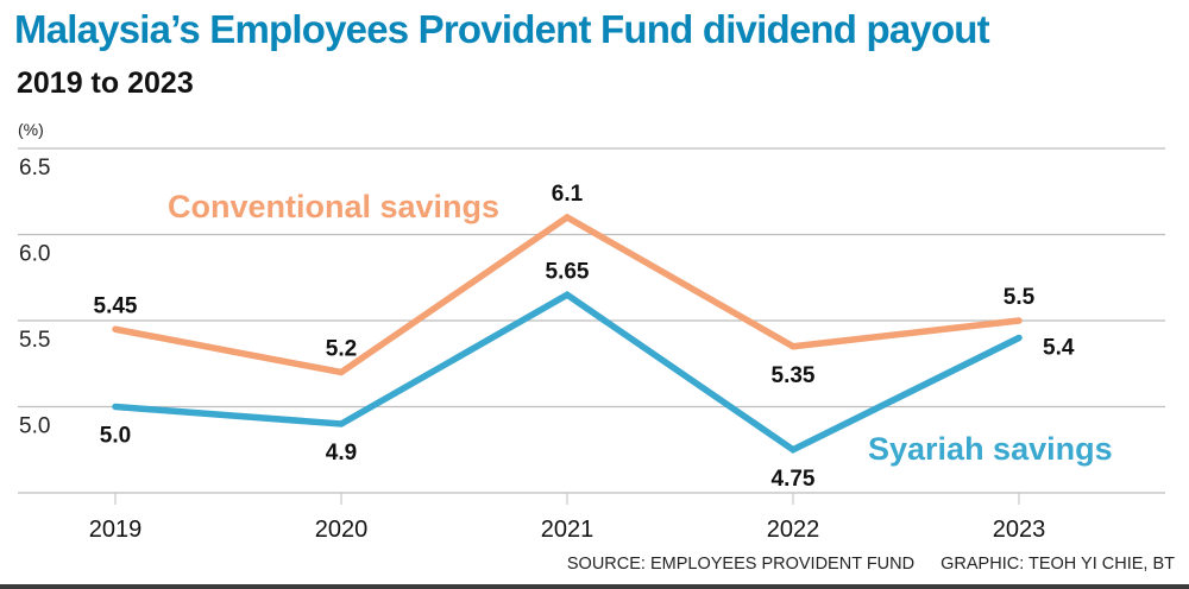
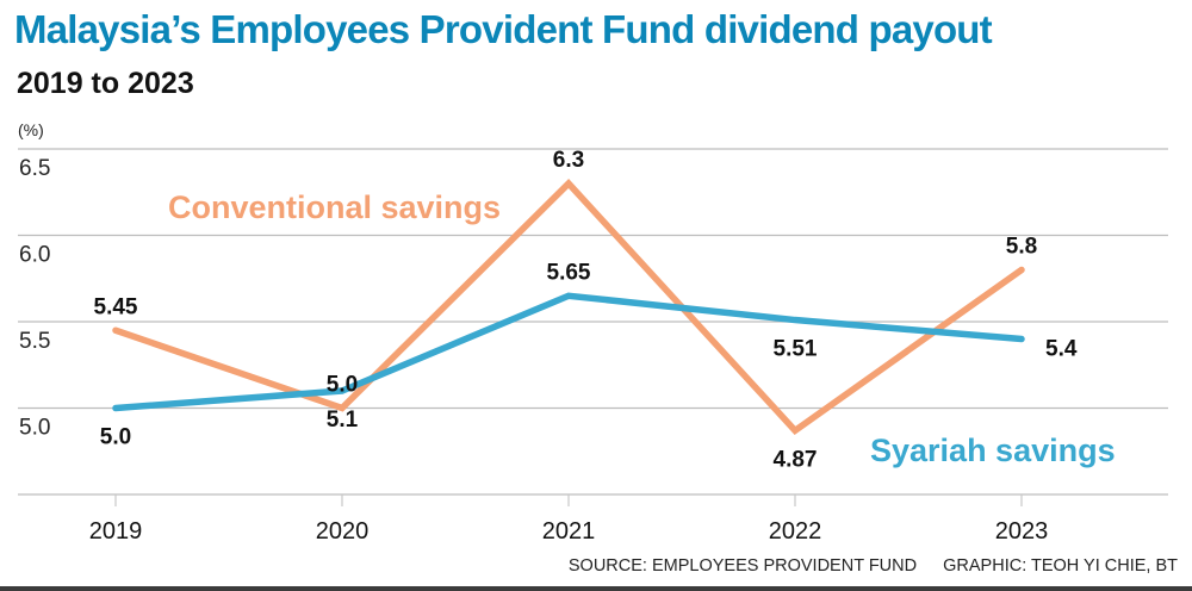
Conventional savings/2020: 5.2 -> 5.0
Syariah savings/2020: 4.9 -> 5.1
Conventional savings/2021: 6.1 -> 6.3
Conventional savings/2022: 5.35 -> 4.87
Syariah savings/2022: 4.75 -> 5.51
Conventional savings/2023: 5.5 -> 5.8
